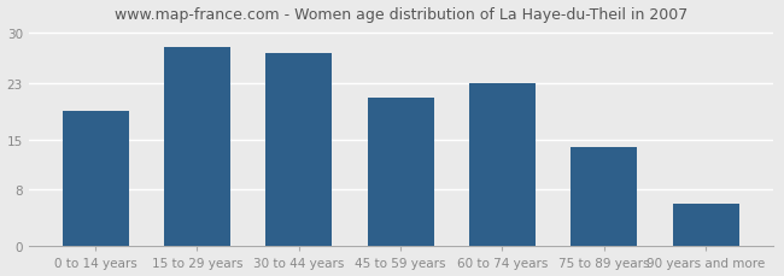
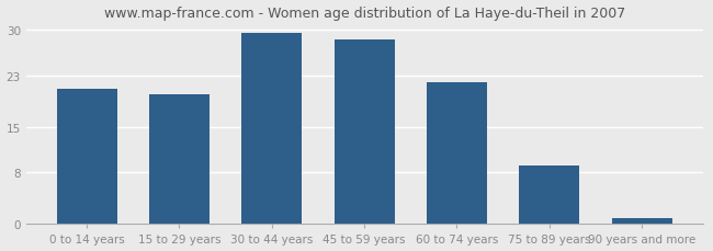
0 to 14 years: 19.0 -> 21.0
15 to 29 years: 28.0 -> 20.0
30 to 44 years: 27.2 -> 29.5
45 to 59 years: 21.0 -> 28.5
60 to 74 years: 23.0 -> 22.0
75 to 89 years: 14.0 -> 9.0
90 years and more: 6.0 -> 1.0
